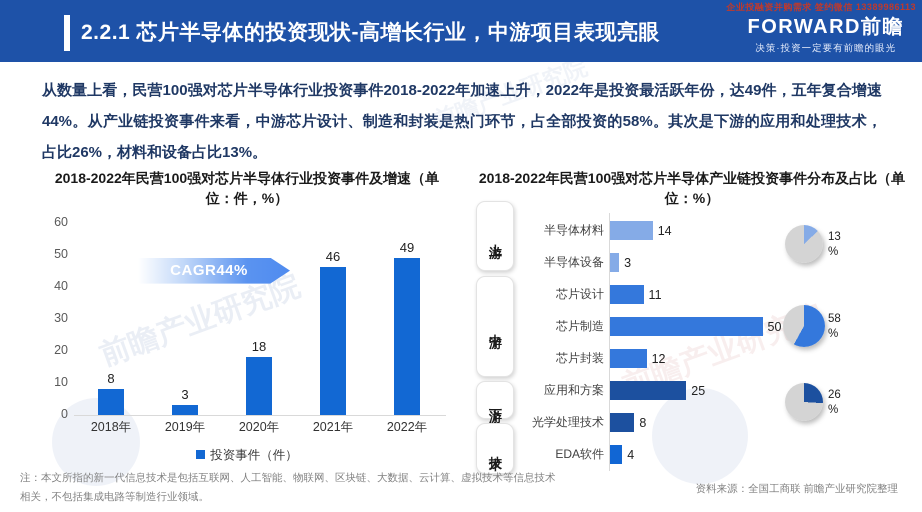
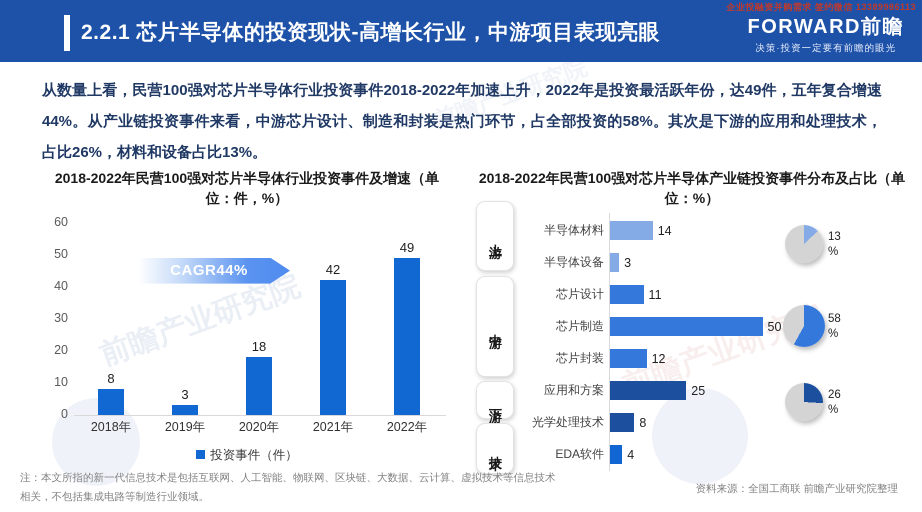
2018-2022年民营100强对芯片半导体行业投资事件及增速（单位：件，%）/2021年: 46 -> 42
